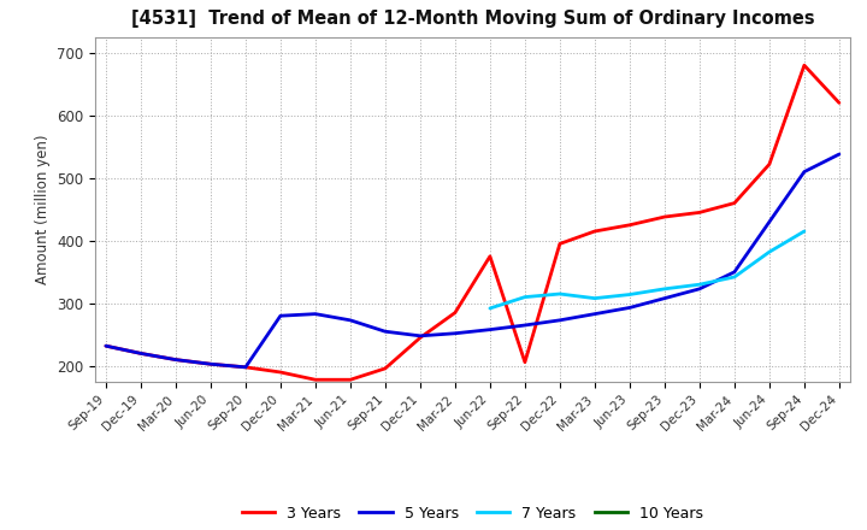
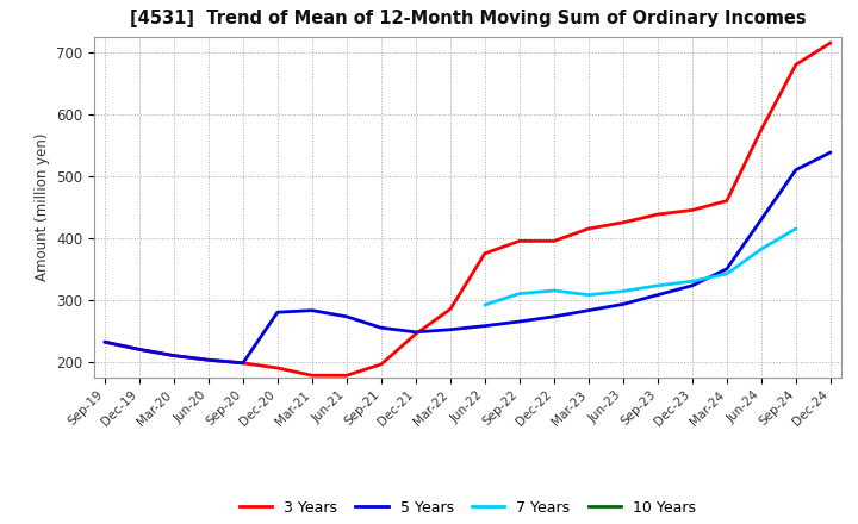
3 Years/Sep-22: 206 -> 395
3 Years/Jun-24: 522 -> 575
3 Years/Dec-24: 620 -> 715
